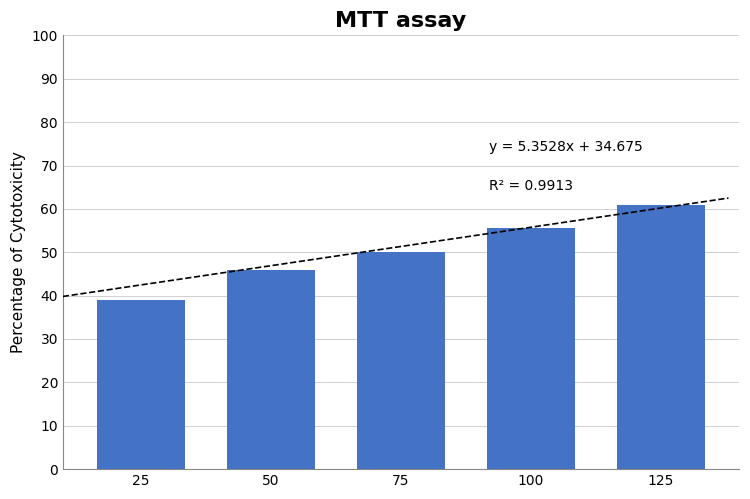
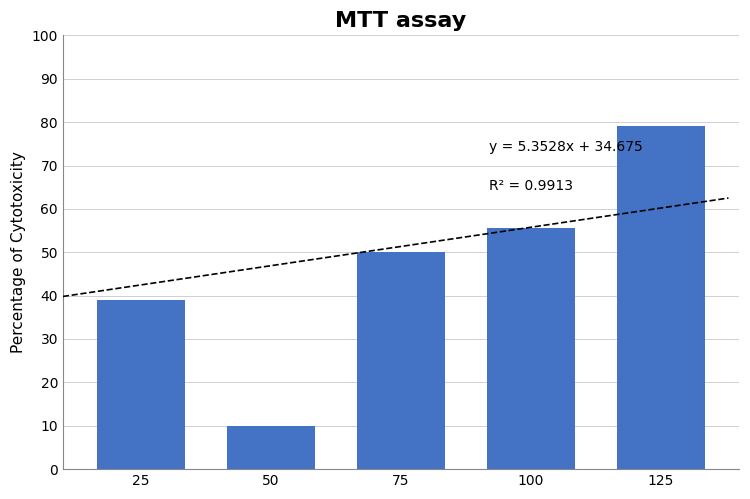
50: 46.0 -> 10.0
125: 61.0 -> 79.0
